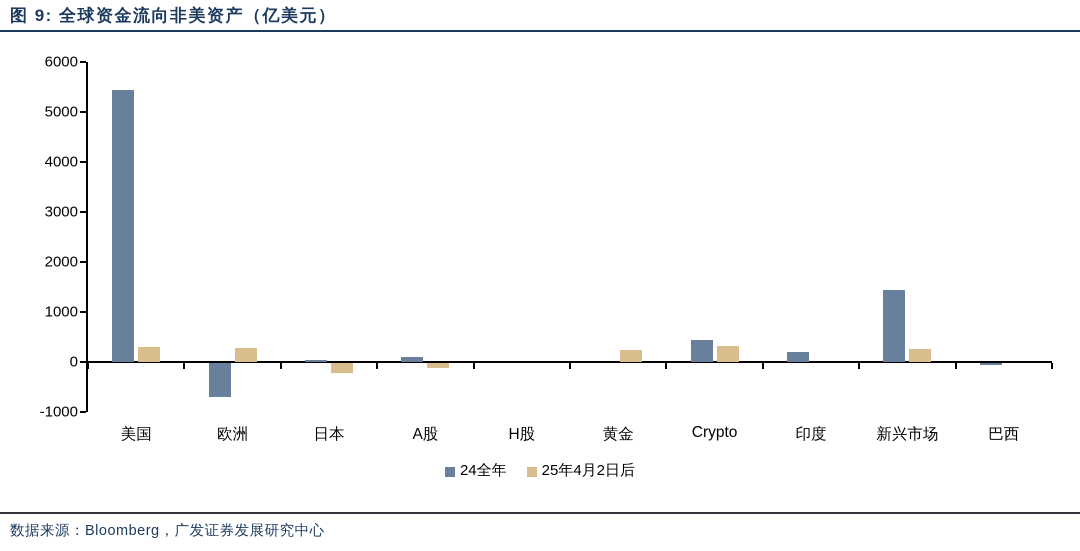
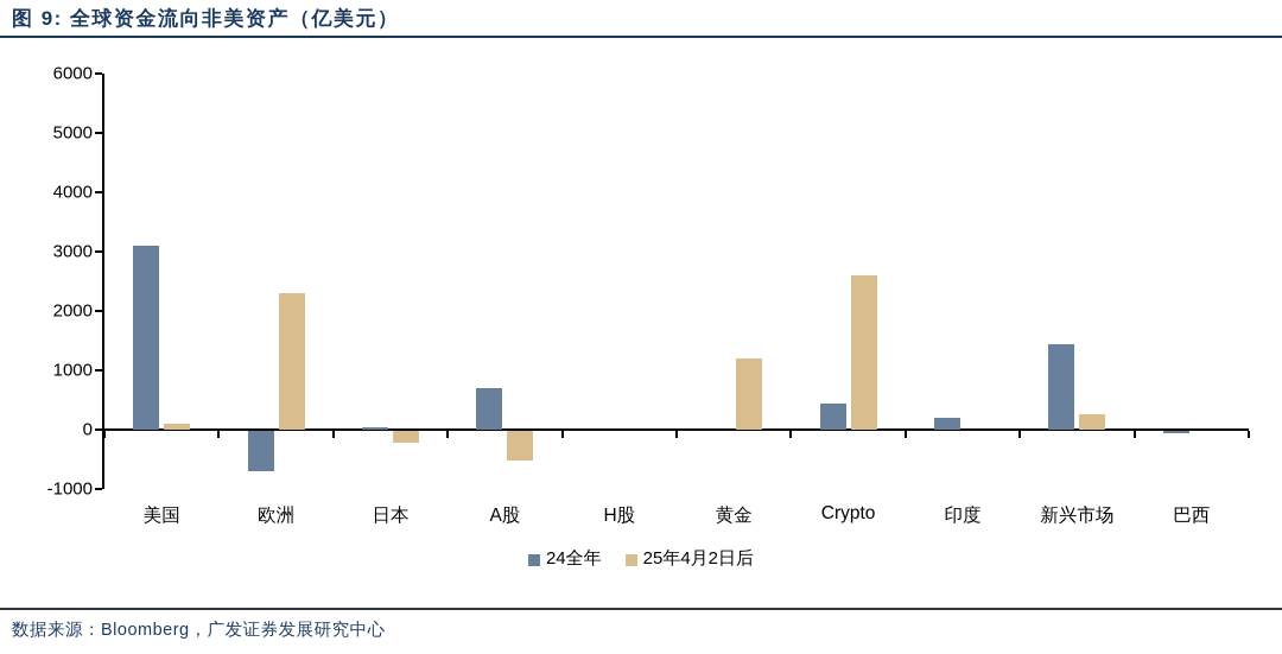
24全年/美国: 5400 -> 3100
25年4月2日后/美国: 300 -> 100
25年4月2日后/欧洲: 300 -> 2300
24全年/A股: 100 -> 700
25年4月2日后/A股: -100 -> -500
25年4月2日后/黄金: 200 -> 1200
25年4月2日后/Crypto: 300 -> 2600
